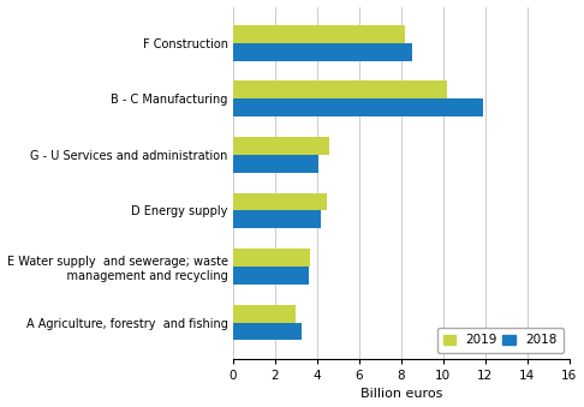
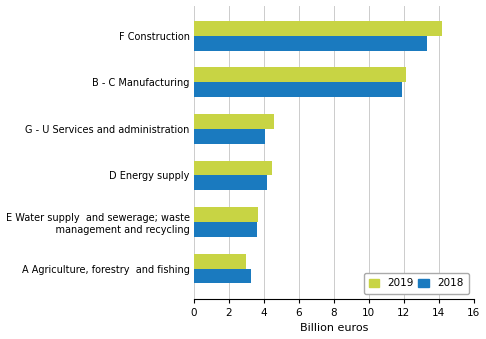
2019/F Construction: 8.2 -> 14.2
2018/F Construction: 8.5 -> 13.3
2019/B - C Manufacturing: 10.2 -> 12.1
